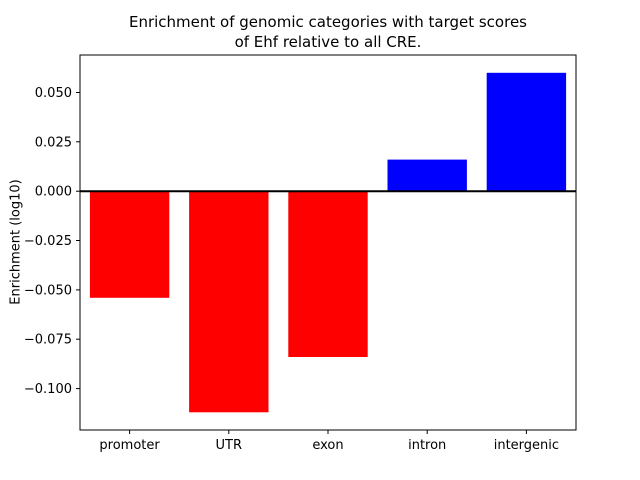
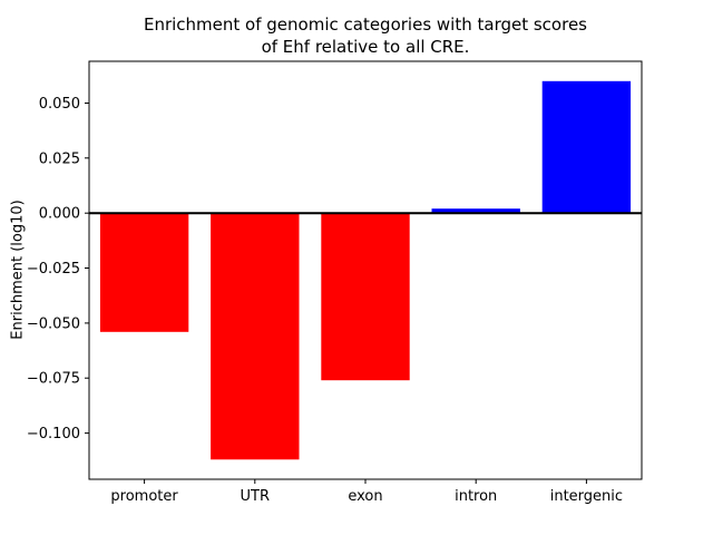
exon: -0.084 -> -0.076
intron: 0.016 -> 0.002
